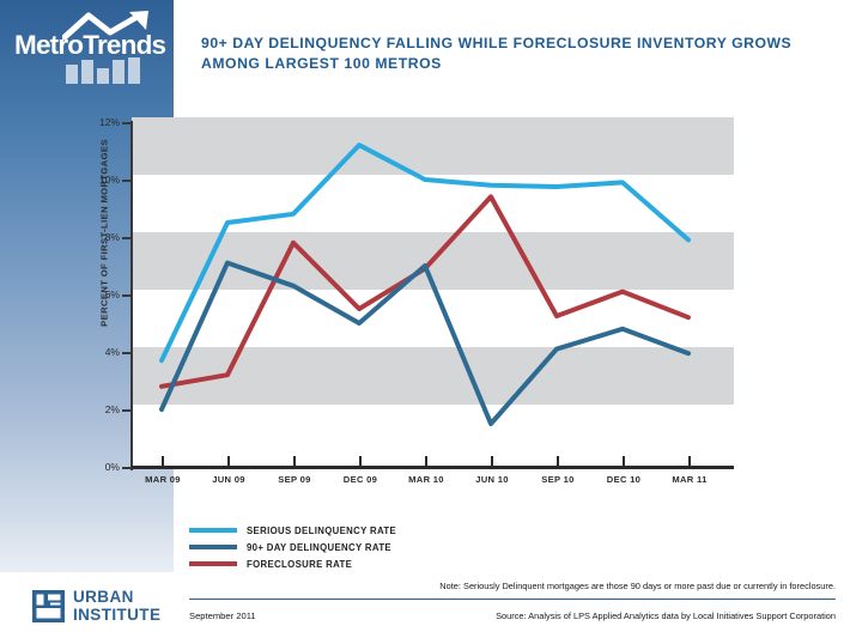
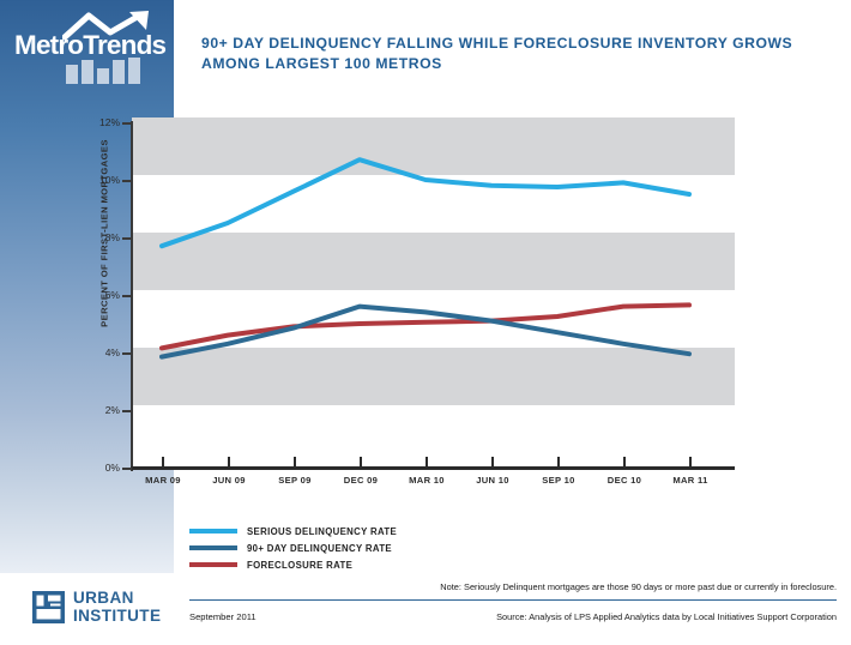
SERIOUS DELINQUENCY RATE/MAR 09: 3.7% -> 7.7%
90+ DAY DELINQUENCY RATE/MAR 09: 2.0% -> 3.9%
FORECLOSURE RATE/MAR 09: 2.8% -> 4.2%
90+ DAY DELINQUENCY RATE/JUN 09: 7.1% -> 4.3%
FORECLOSURE RATE/JUN 09: 3.2% -> 4.6%
SERIOUS DELINQUENCY RATE/SEP 09: 8.8% -> 9.6%
90+ DAY DELINQUENCY RATE/SEP 09: 6.3% -> 4.8%
FORECLOSURE RATE/SEP 09: 7.8% -> 4.9%
SERIOUS DELINQUENCY RATE/DEC 09: 11.2% -> 10.7%
90+ DAY DELINQUENCY RATE/DEC 09: 5.0% -> 5.6%
FORECLOSURE RATE/DEC 09: 5.5% -> 5.0%
90+ DAY DELINQUENCY RATE/MAR 10: 7.0% -> 5.4%
FORECLOSURE RATE/MAR 10: 6.9% -> 5.0%
90+ DAY DELINQUENCY RATE/JUN 10: 1.5% -> 5.1%
FORECLOSURE RATE/JUN 10: 9.4% -> 5.1%
90+ DAY DELINQUENCY RATE/SEP 10: 4.1% -> 4.7%
90+ DAY DELINQUENCY RATE/DEC 10: 4.8% -> 4.3%
FORECLOSURE RATE/DEC 10: 6.1% -> 5.6%
SERIOUS DELINQUENCY RATE/MAR 11: 7.9% -> 9.5%
FORECLOSURE RATE/MAR 11: 5.2% -> 5.7%
